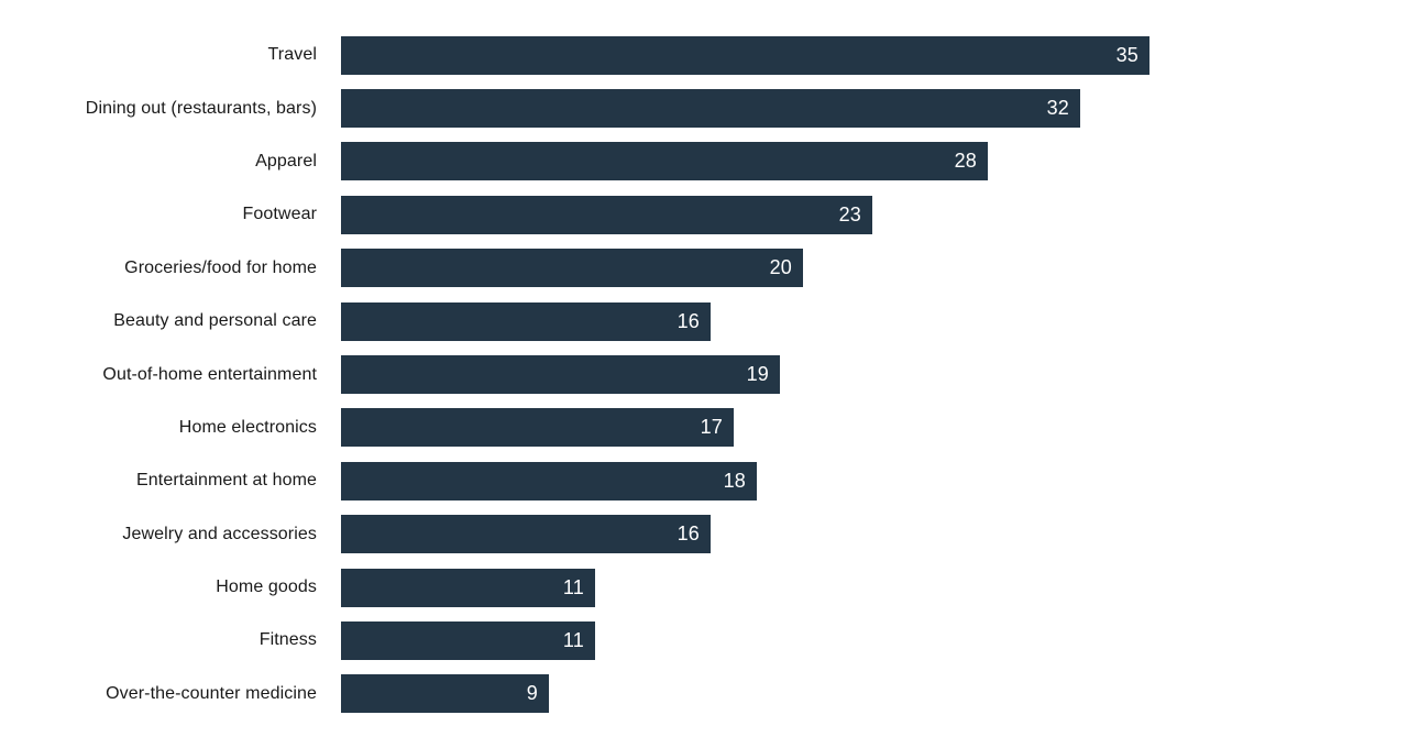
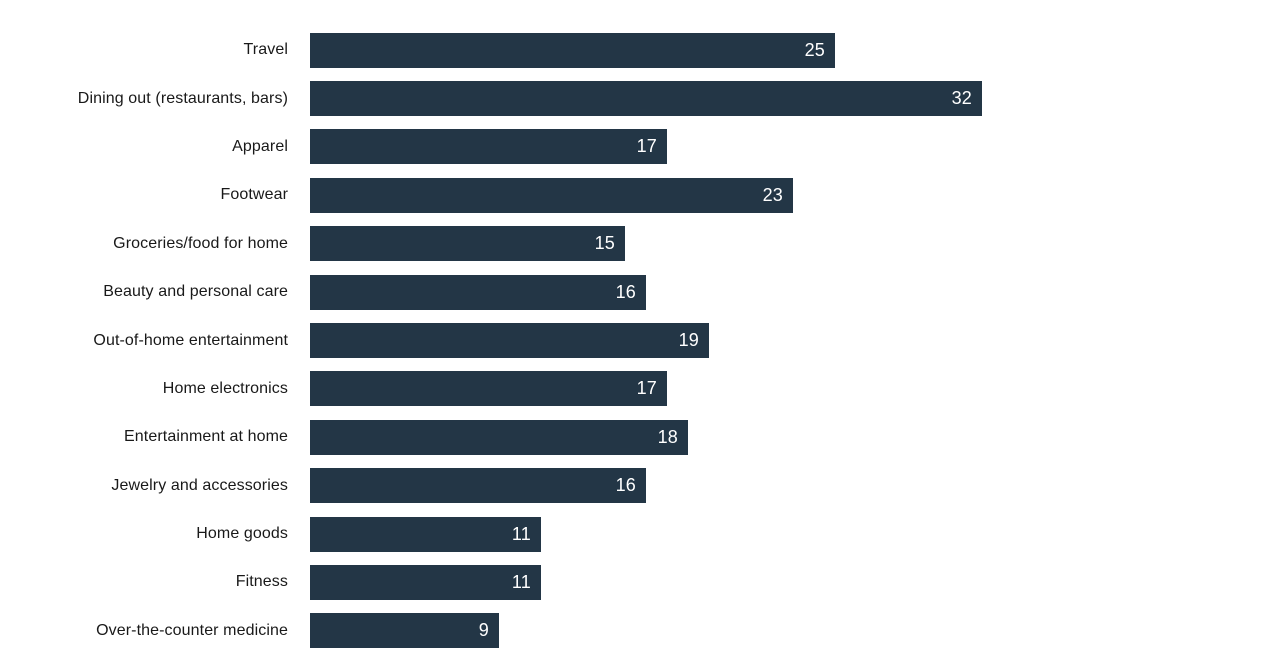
Travel: 35 -> 25
Apparel: 28 -> 17
Groceries/food for home: 20 -> 15
